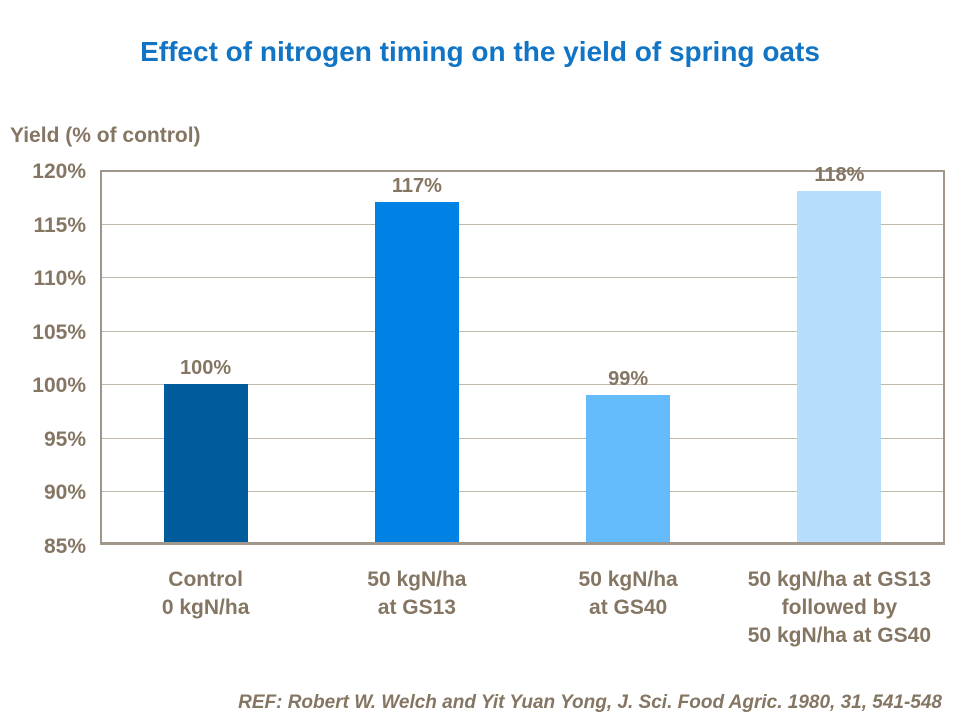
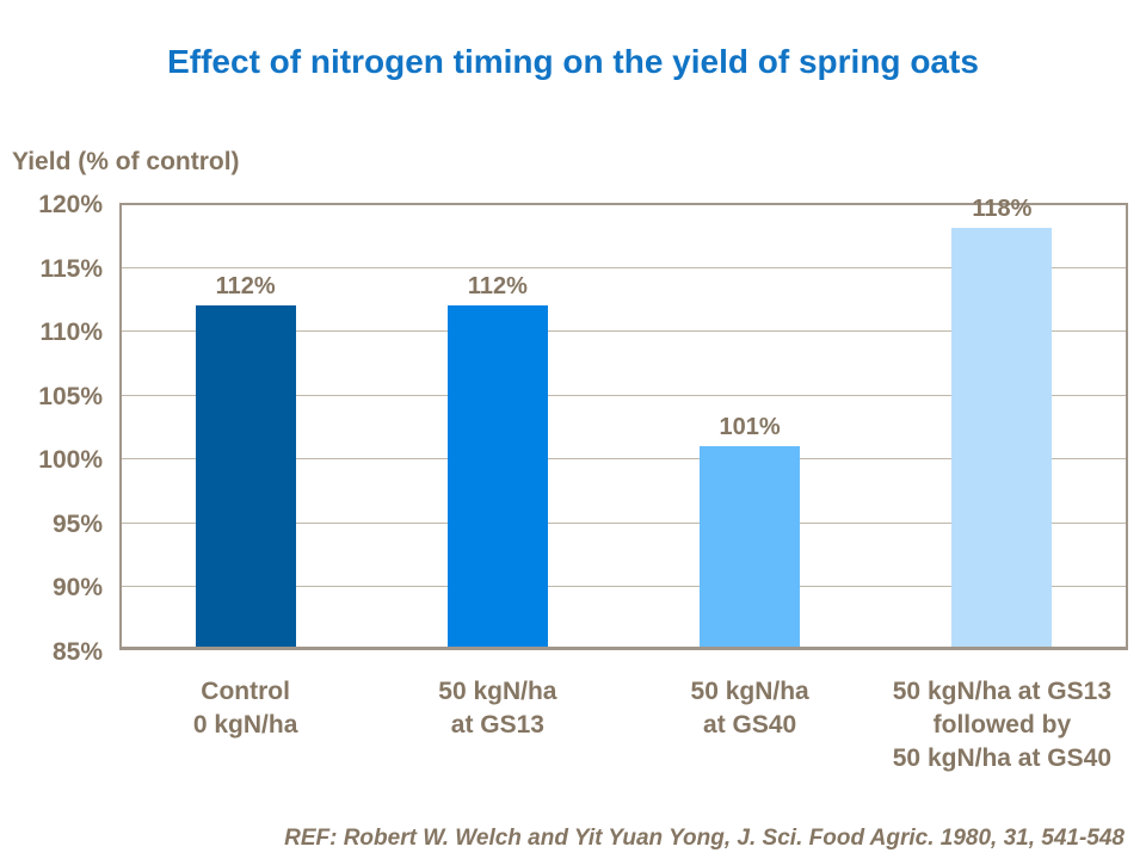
Control 0 kgN/ha: 100% -> 112%
50 kgN/ha at GS13: 117% -> 112%
50 kgN/ha at GS40: 99% -> 101%
